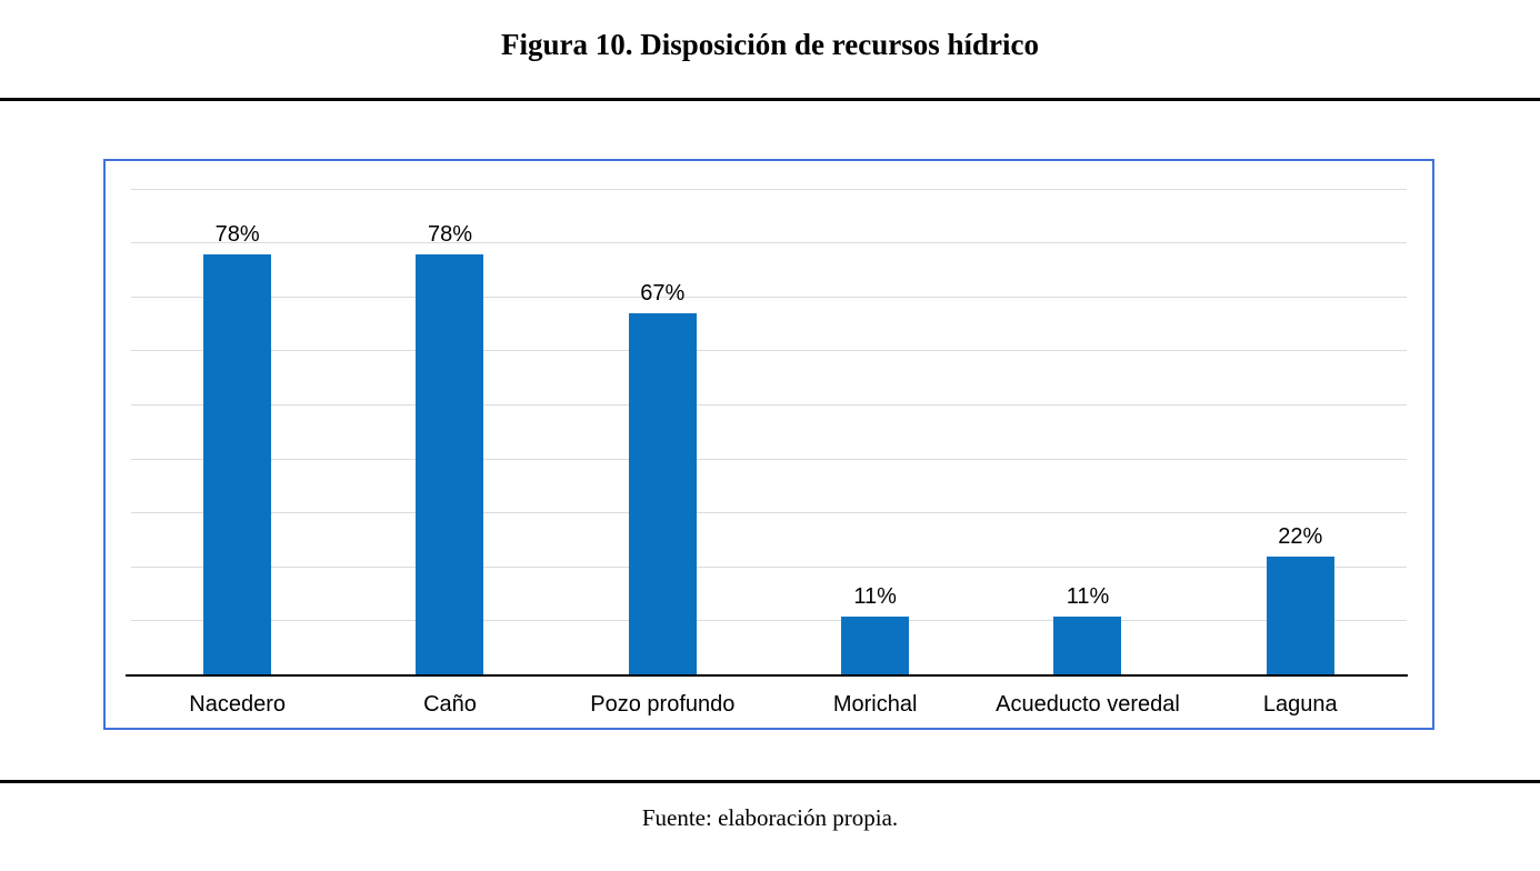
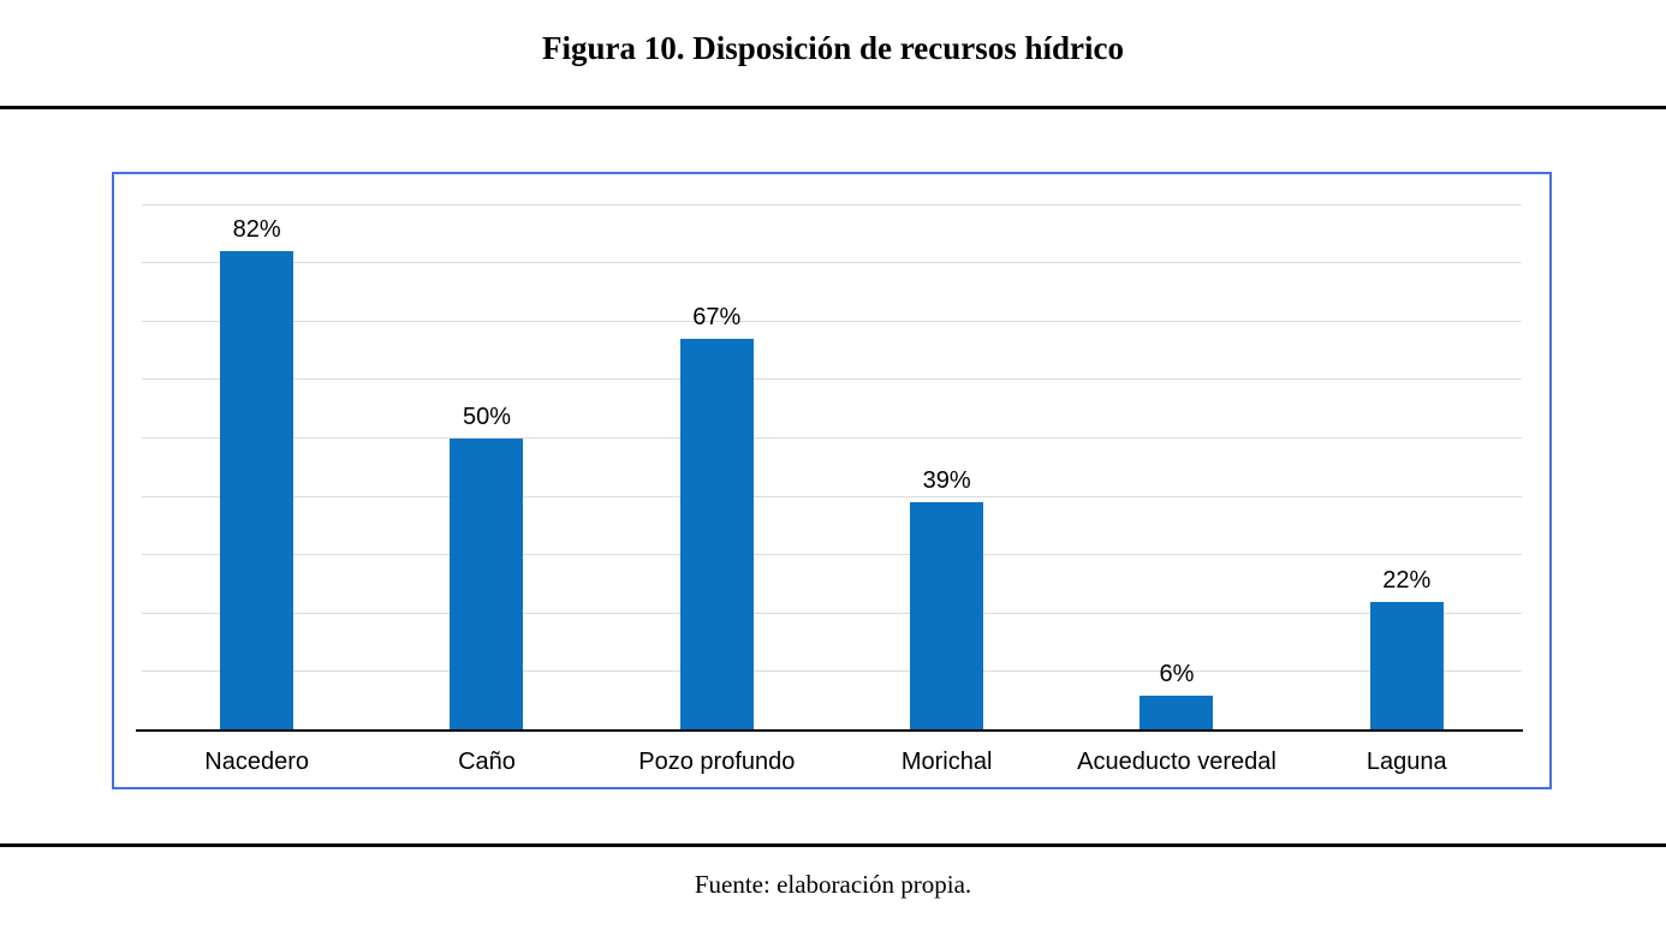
Nacedero: 78% -> 82%
Caño: 78% -> 50%
Morichal: 11% -> 39%
Acueducto veredal: 11% -> 6%
